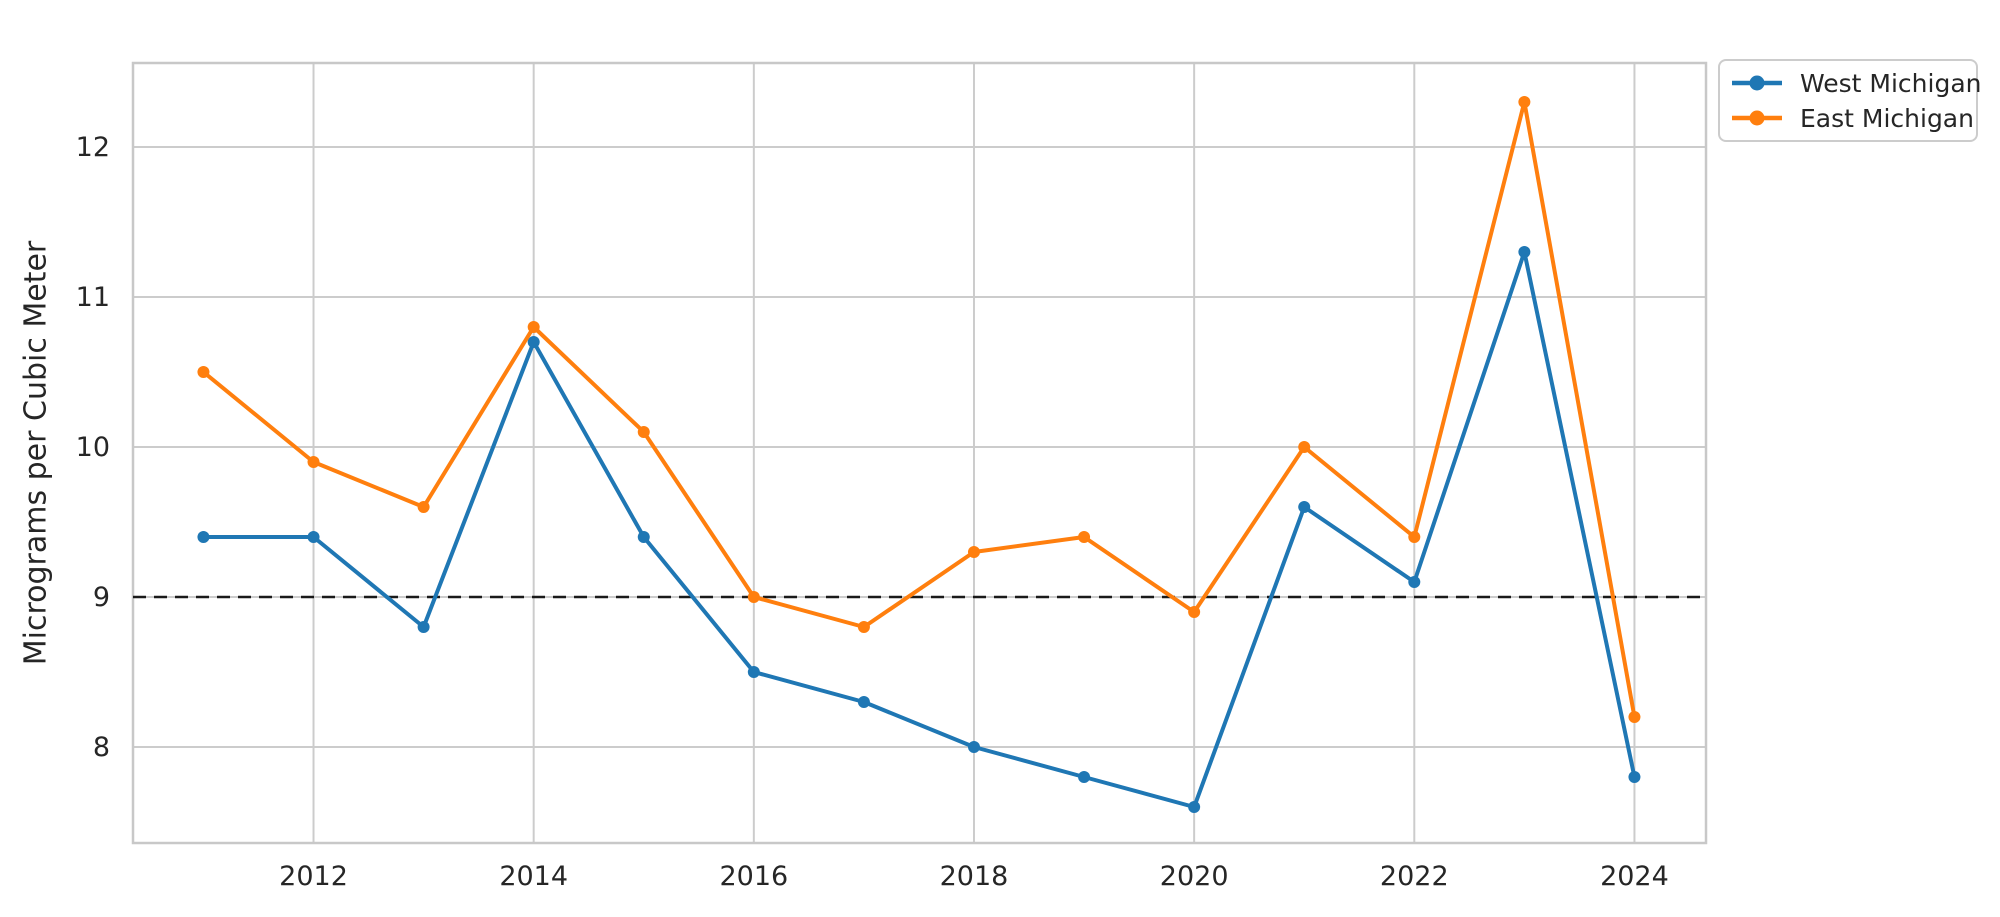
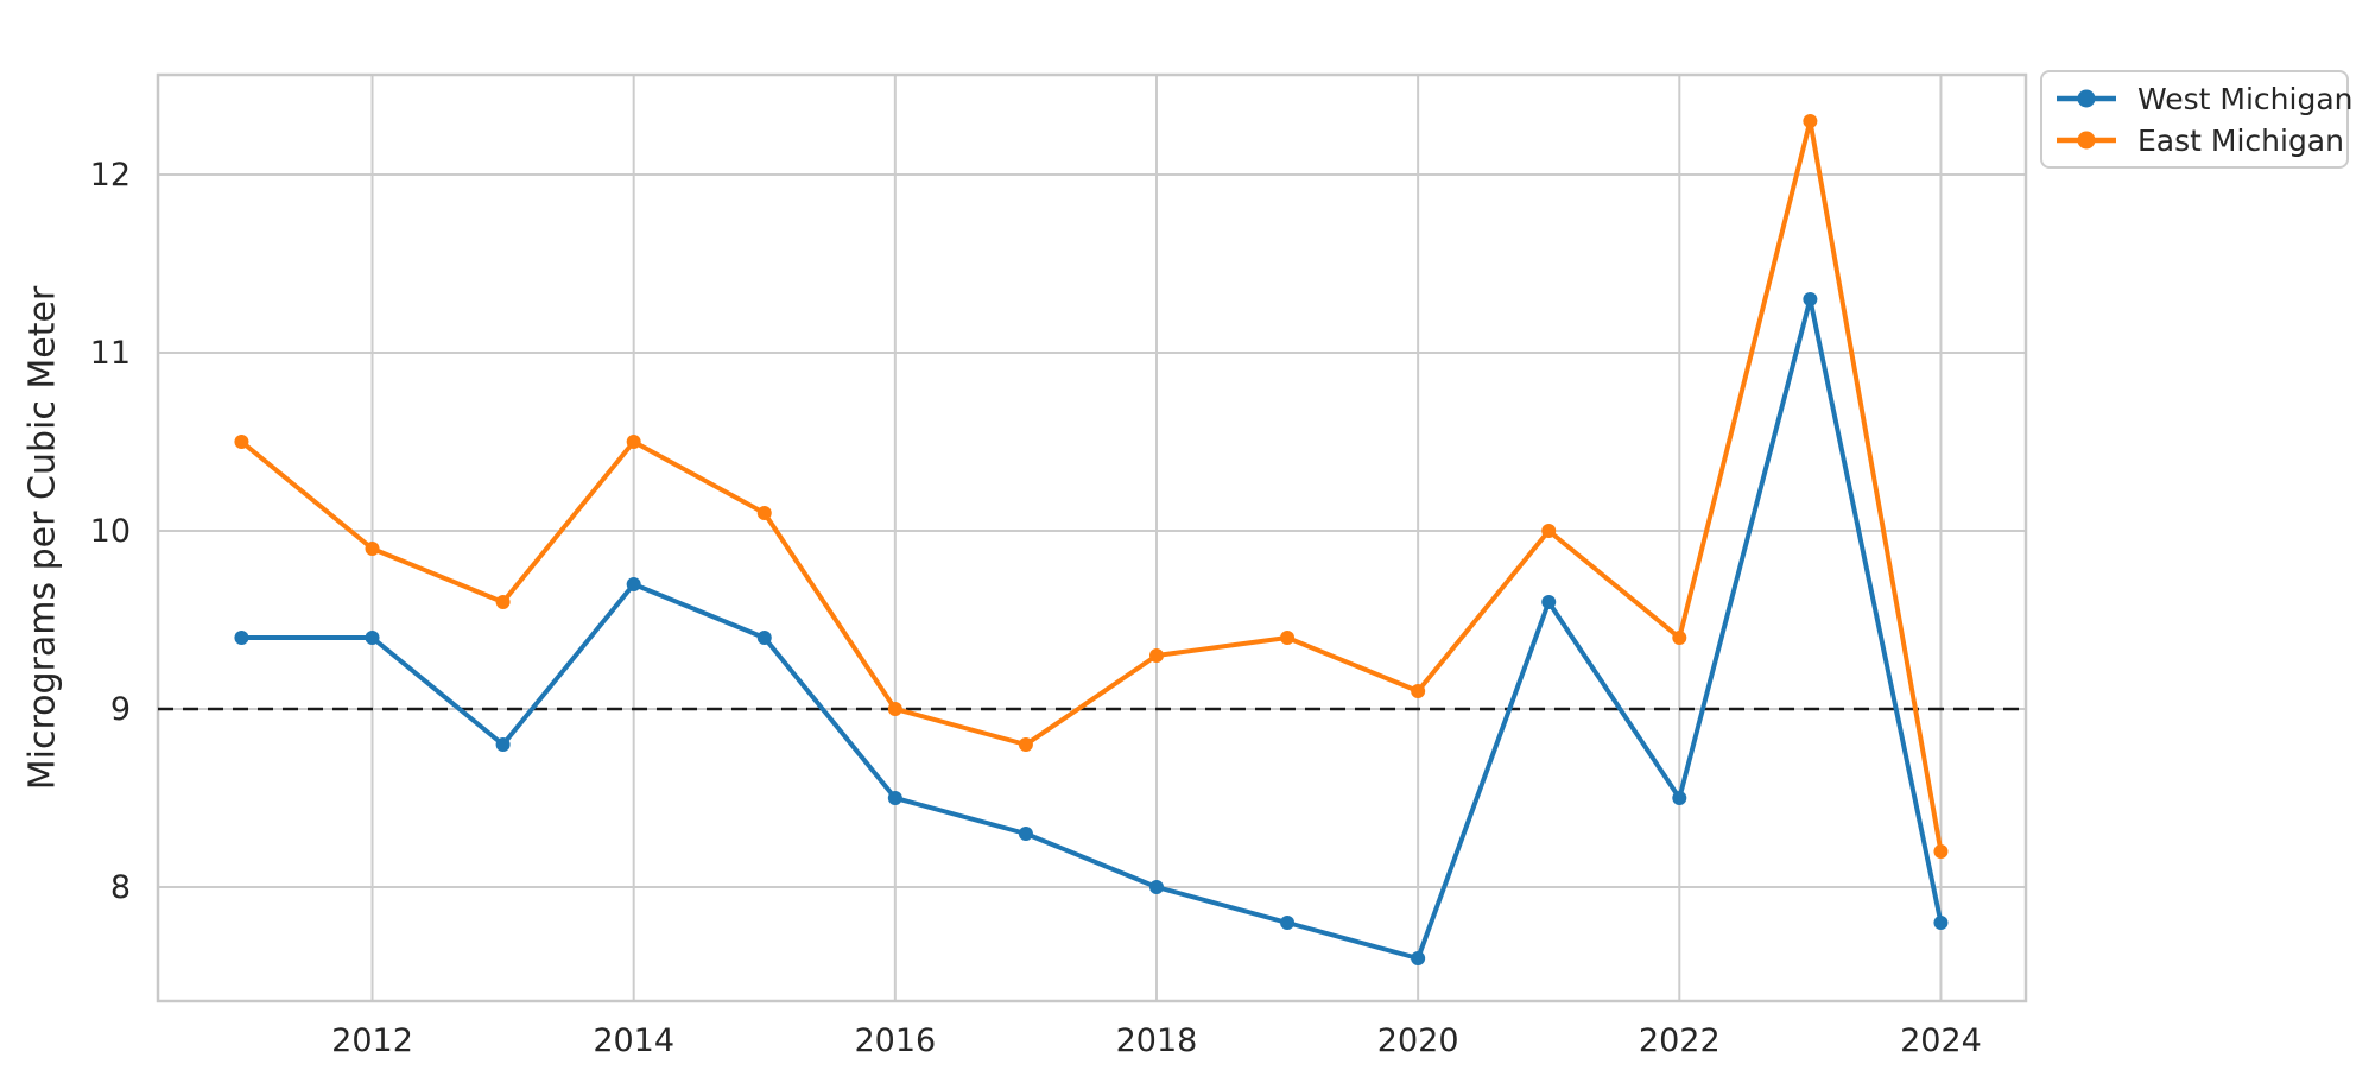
West Michigan/2014: 10.7 -> 9.7
East Michigan/2014: 10.8 -> 10.5
East Michigan/2020: 8.9 -> 9.1
West Michigan/2022: 9.1 -> 8.5
